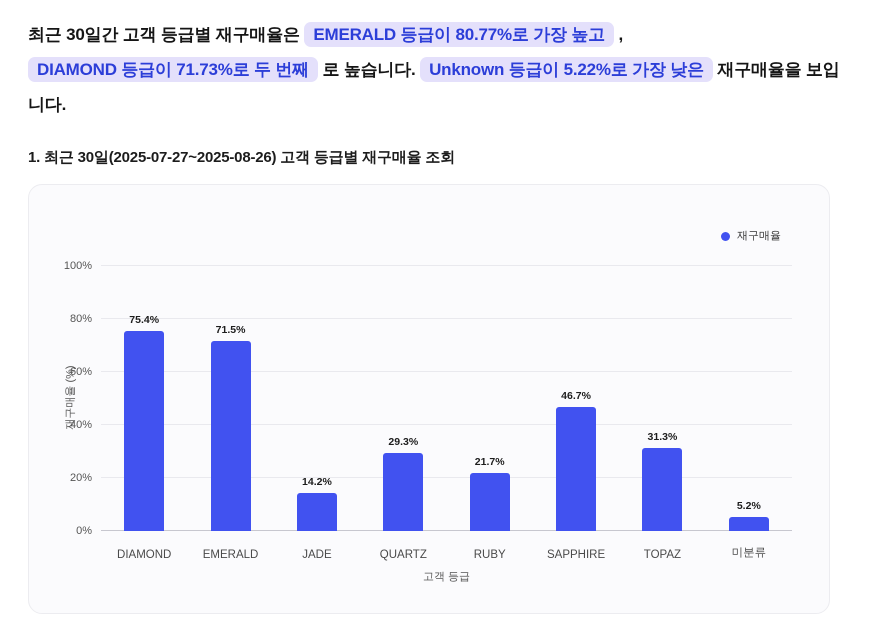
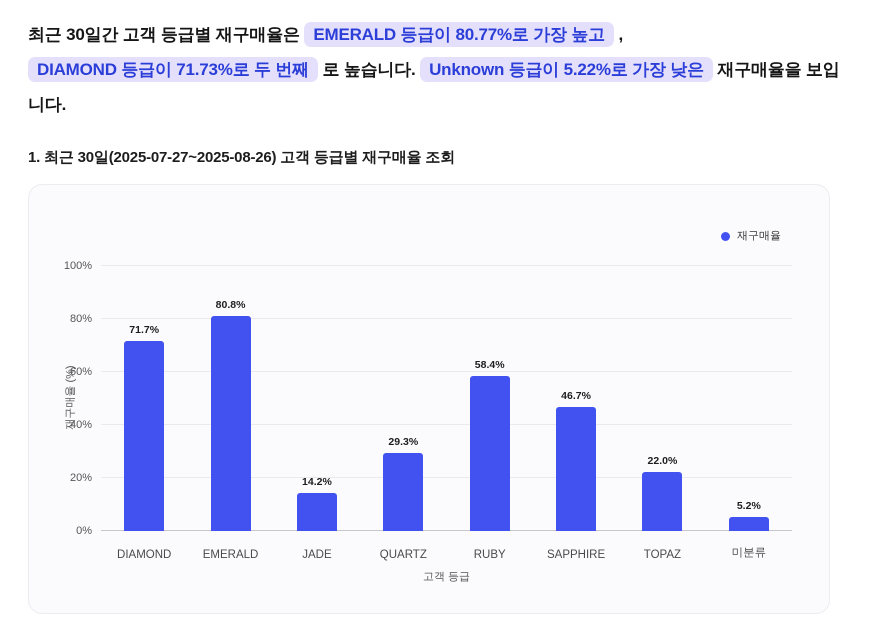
DIAMOND: 75.4% -> 71.7%
EMERALD: 71.5% -> 80.8%
RUBY: 21.7% -> 58.4%
TOPAZ: 31.3% -> 22.0%
